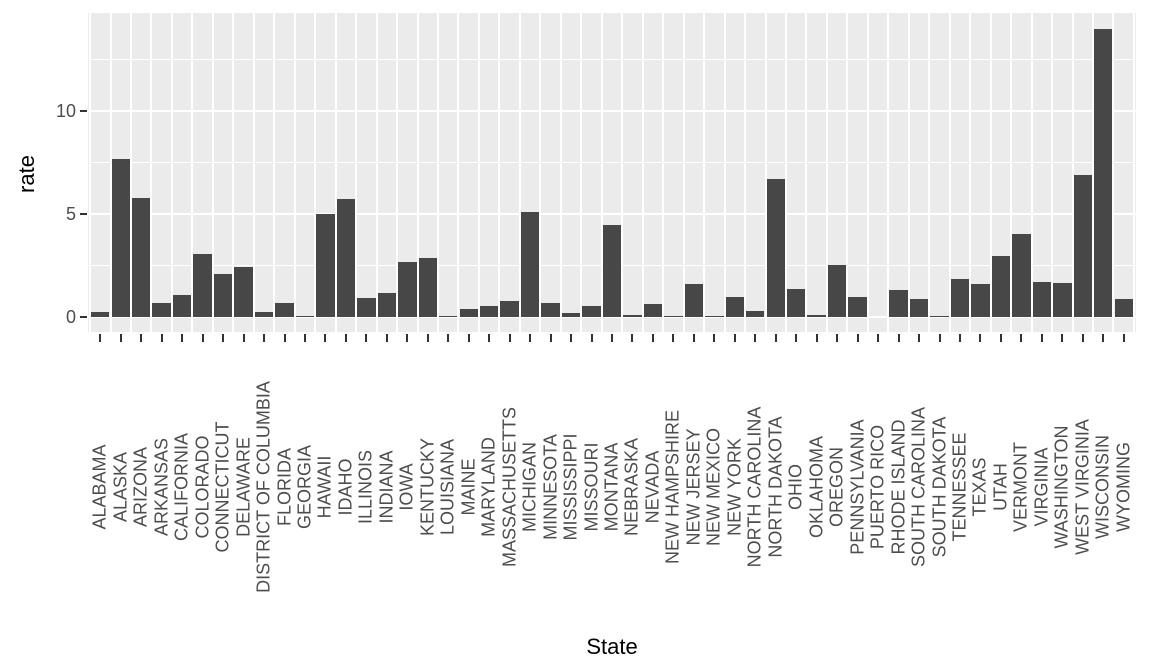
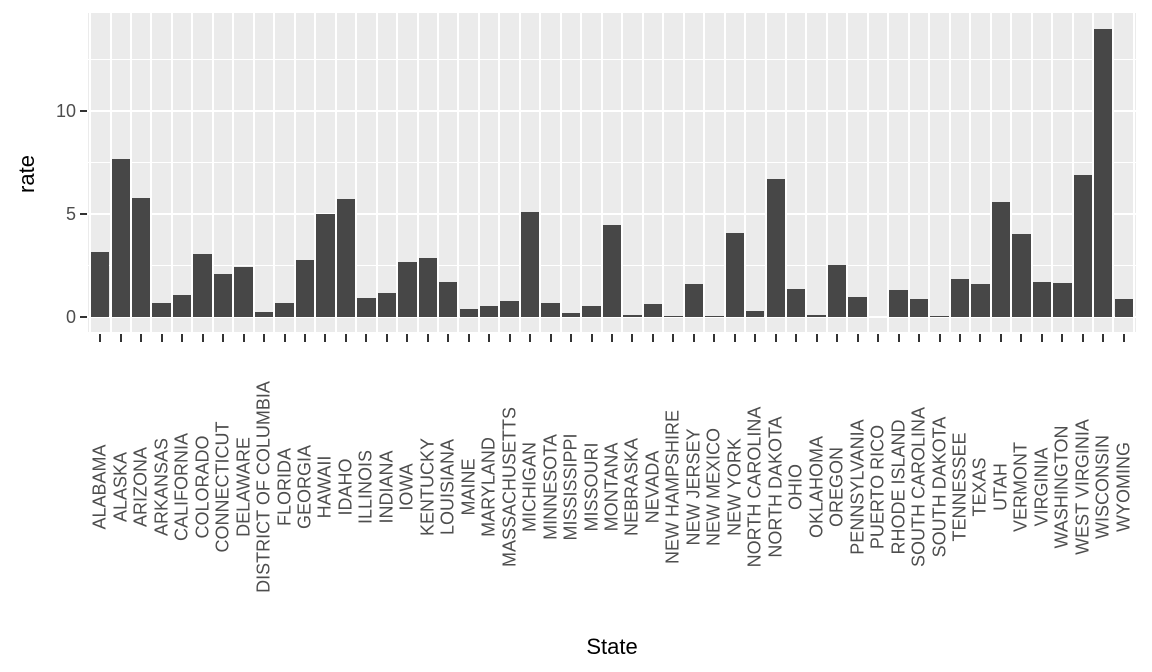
ALABAMA: 0.2 -> 3.2
GEORGIA: 0.1 -> 2.8
LOUISIANA: 0.1 -> 1.7
NEW YORK: 1.0 -> 4.1
UTAH: 3.0 -> 5.6
